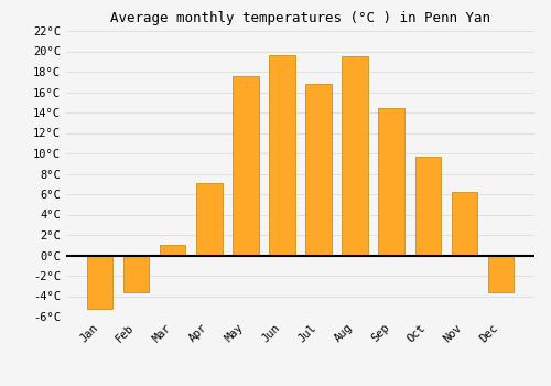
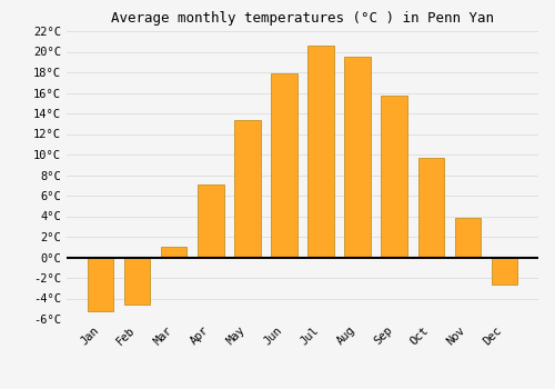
Feb: -3.6°C -> -4.6°C
May: 17.6°C -> 13.3°C
Jun: 19.6°C -> 17.9°C
Jul: 16.8°C -> 20.6°C
Sep: 14.4°C -> 15.7°C
Nov: 6.2°C -> 3.8°C
Dec: -3.6°C -> -2.6°C
